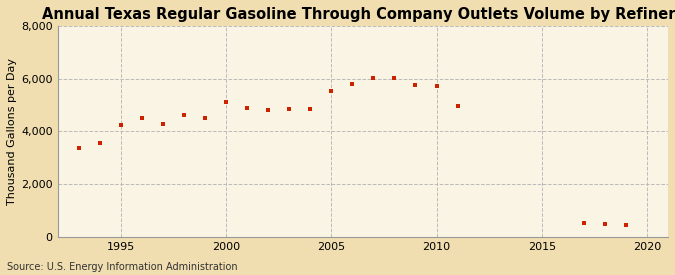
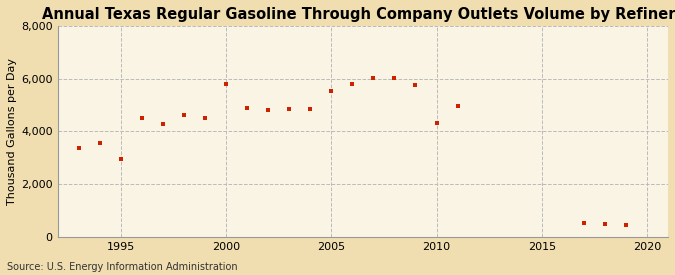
1995: 4,230 -> 2,950
2000: 5,110 -> 5,800
2010: 5,720 -> 4,300
